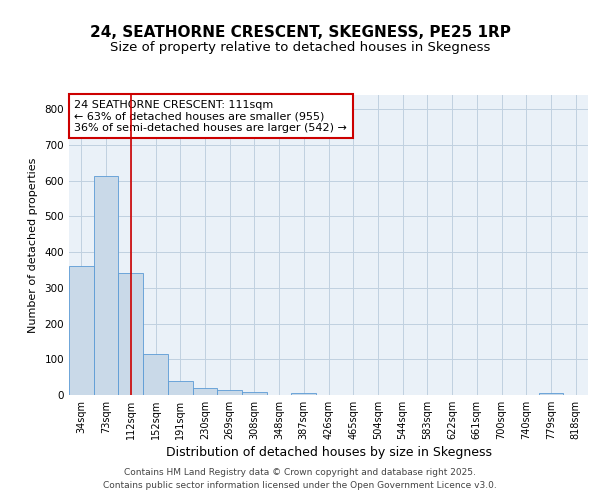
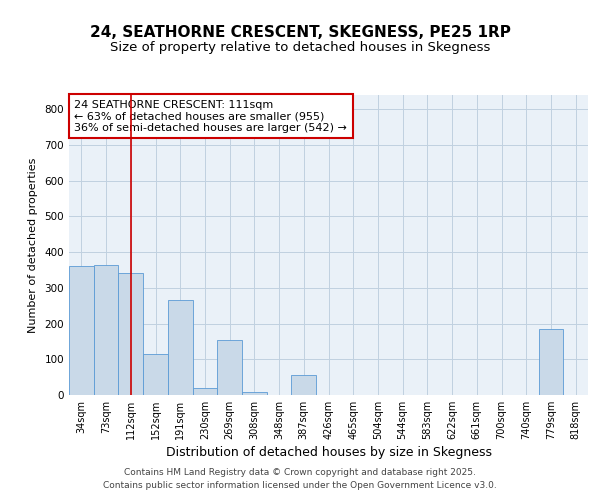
73sqm: 613 -> 365
191sqm: 40 -> 265
269sqm: 15 -> 155
387sqm: 6 -> 55
779sqm: 5 -> 185
